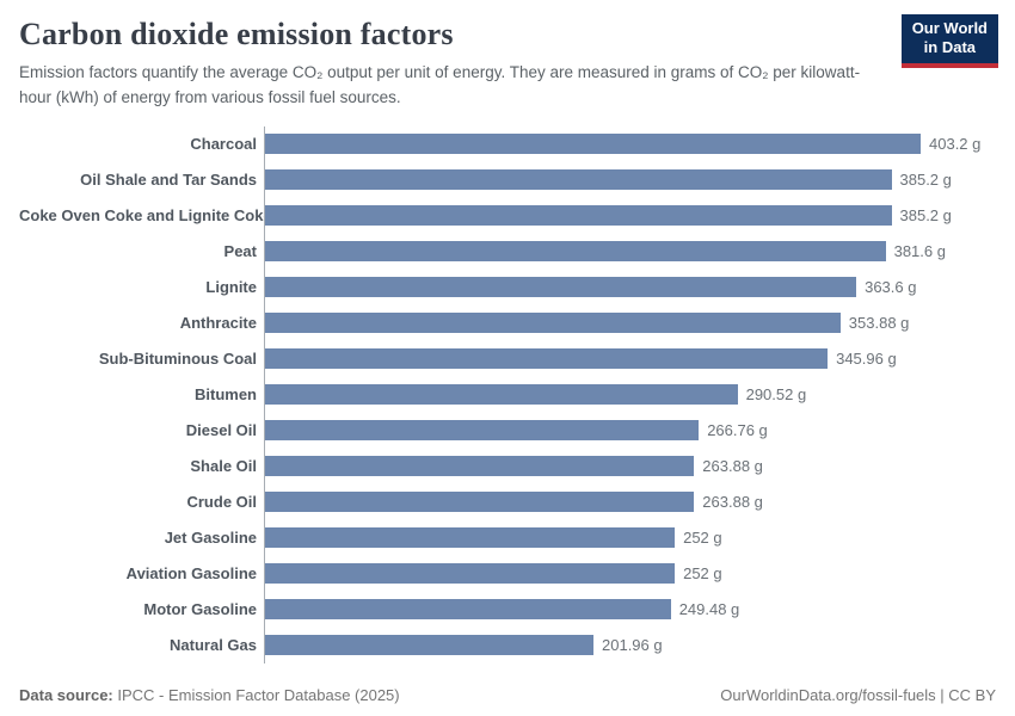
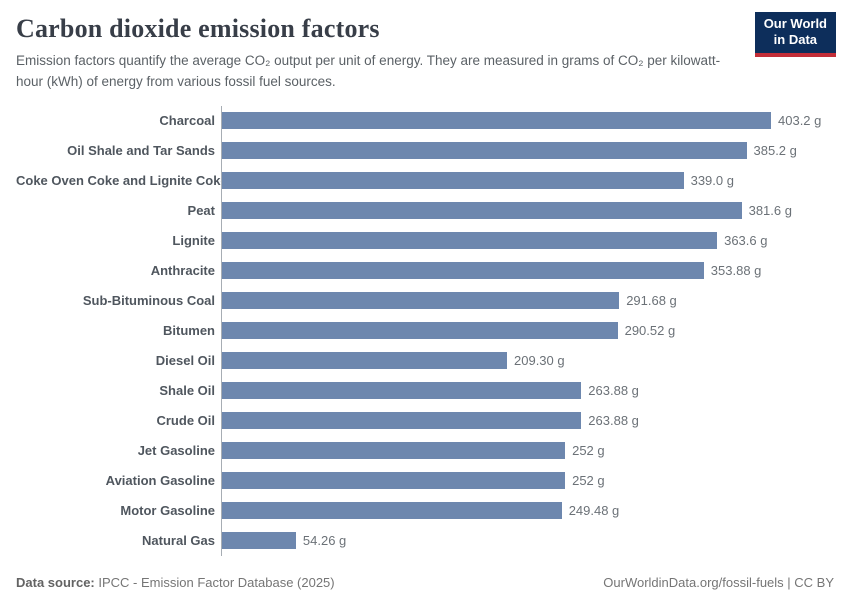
Coke Oven Coke and Lignite Coke: 385.2 -> 339.0
Sub-Bituminous Coal: 345.96 -> 291.68
Diesel Oil: 266.76 -> 209.30
Natural Gas: 201.96 -> 54.26
